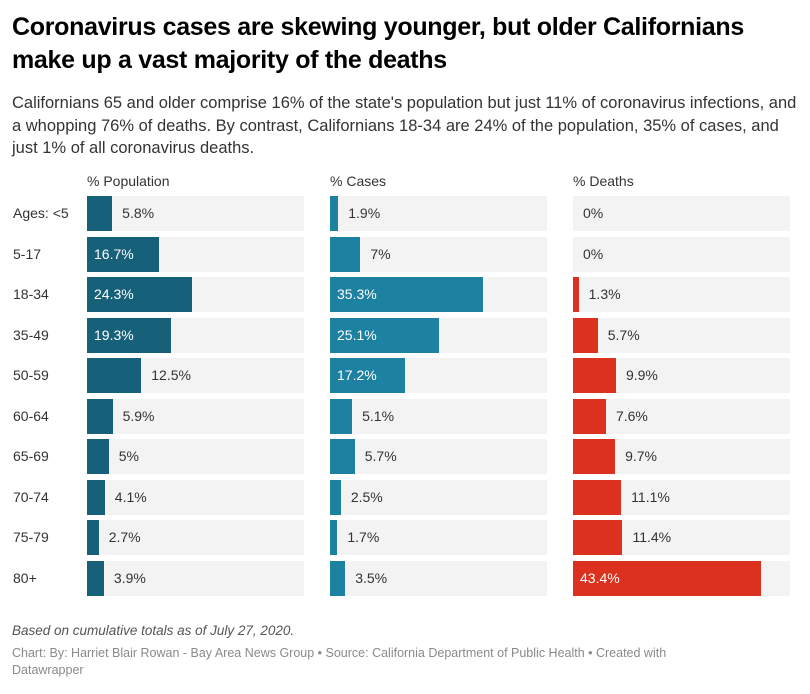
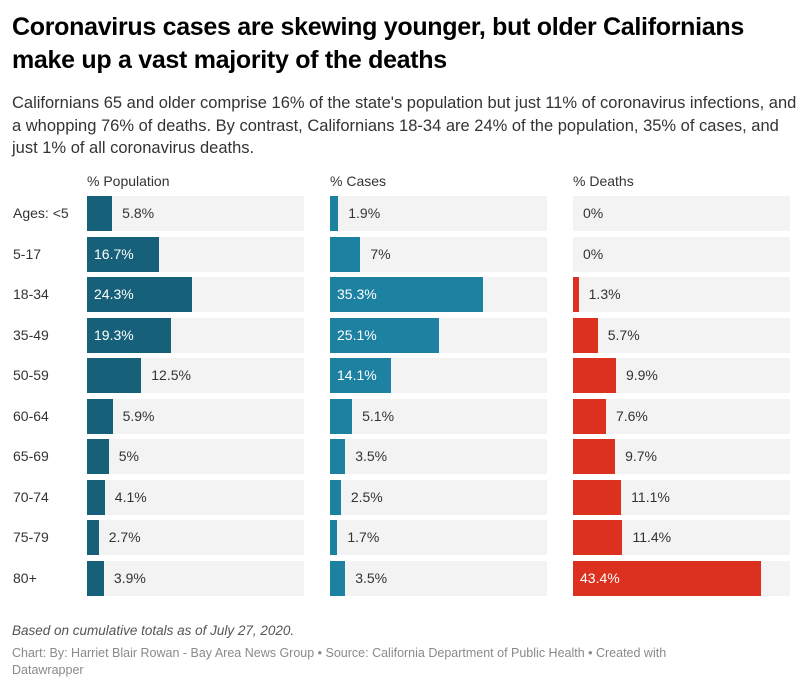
% Cases/50-59: 17.2% -> 14.1%
% Cases/65-69: 5.7% -> 3.5%
